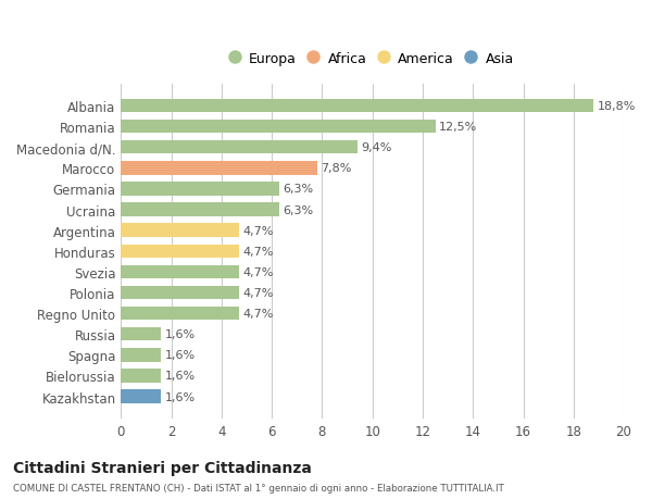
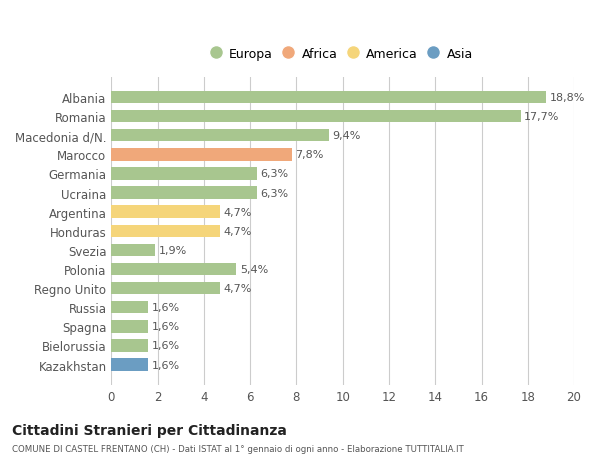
Romania: 12,5% -> 17,7%
Svezia: 4,7% -> 1,9%
Polonia: 4,7% -> 5,4%
